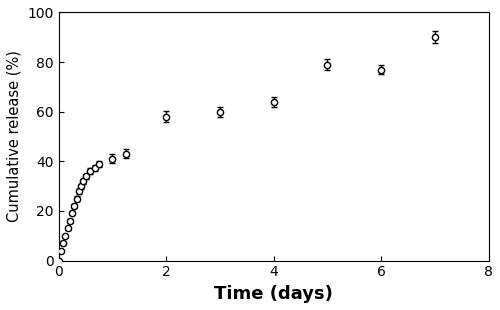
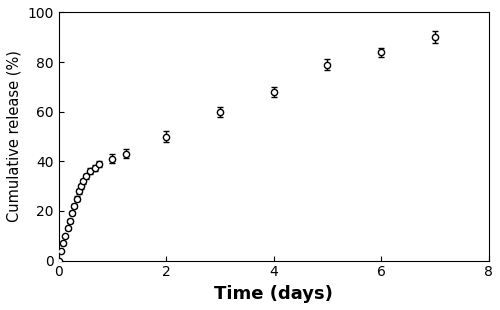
2: 58.0 -> 50.0
4: 64.0 -> 68.0
6: 77.0 -> 84.0
